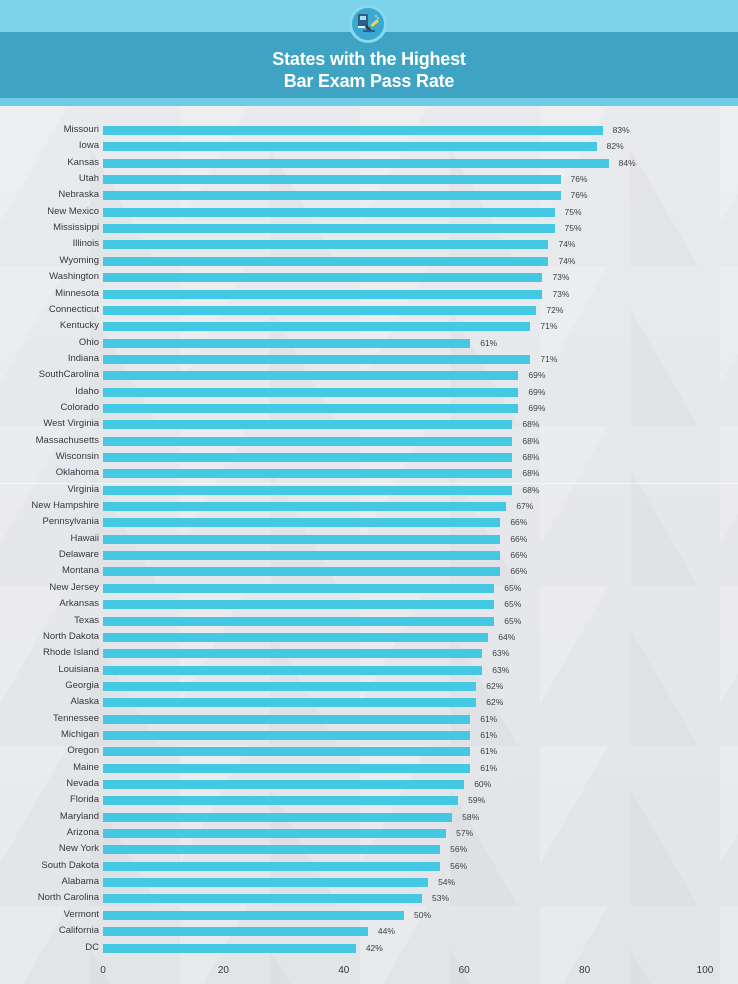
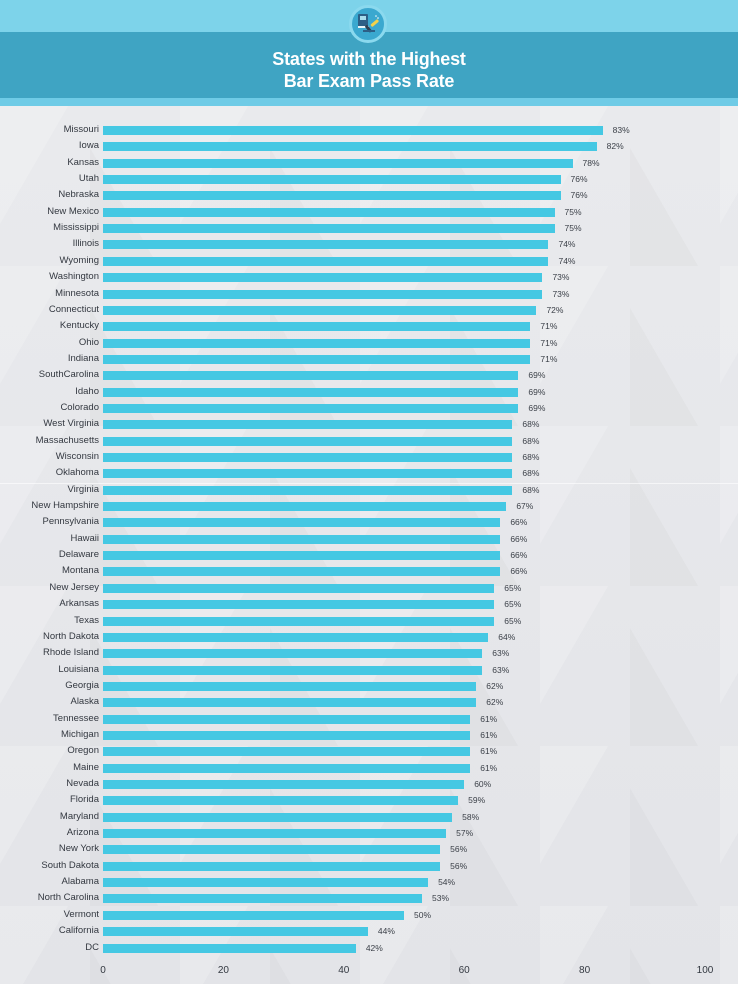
Kansas: 84% -> 78%
Ohio: 61% -> 71%
